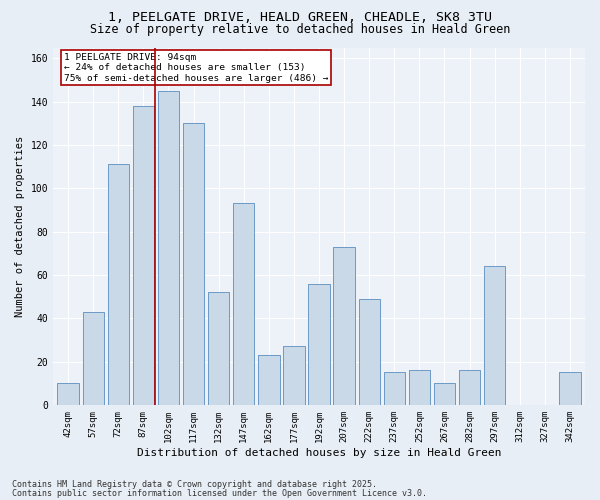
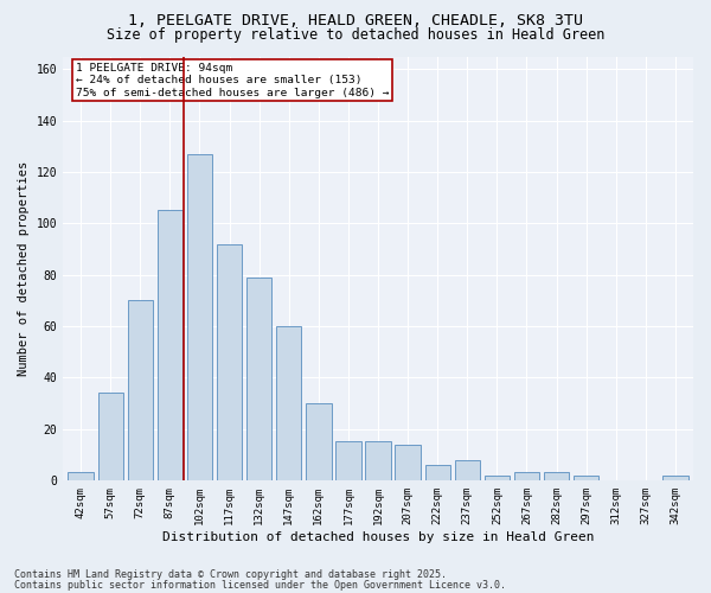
42sqm: 10 -> 3
57sqm: 43 -> 34
72sqm: 111 -> 70
87sqm: 138 -> 105
102sqm: 145 -> 127
117sqm: 130 -> 92
132sqm: 52 -> 79
147sqm: 93 -> 60
162sqm: 23 -> 30
177sqm: 27 -> 15
192sqm: 56 -> 15
207sqm: 73 -> 14
222sqm: 49 -> 6
237sqm: 15 -> 8
252sqm: 16 -> 2
267sqm: 10 -> 3
282sqm: 16 -> 3
297sqm: 64 -> 2
342sqm: 15 -> 2
